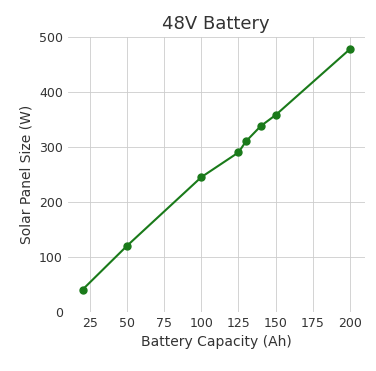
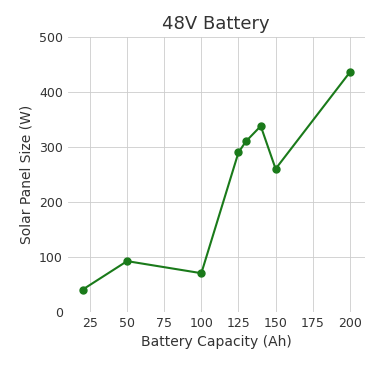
50: 120 -> 92
100: 245 -> 70
150: 358 -> 260
200: 478 -> 436
